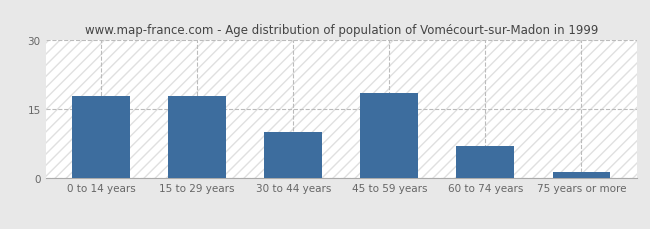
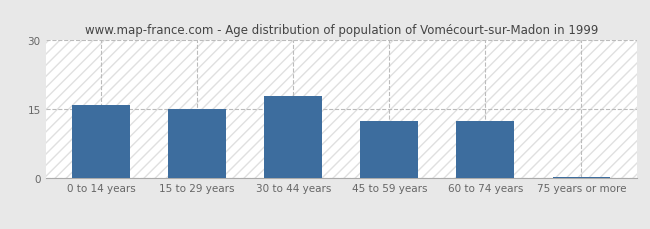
0 to 14 years: 18.0 -> 16.0
15 to 29 years: 18.0 -> 15.0
30 to 44 years: 10.0 -> 18.0
45 to 59 years: 18.5 -> 12.5
60 to 74 years: 7.0 -> 12.5
75 years or more: 1.5 -> 0.3
